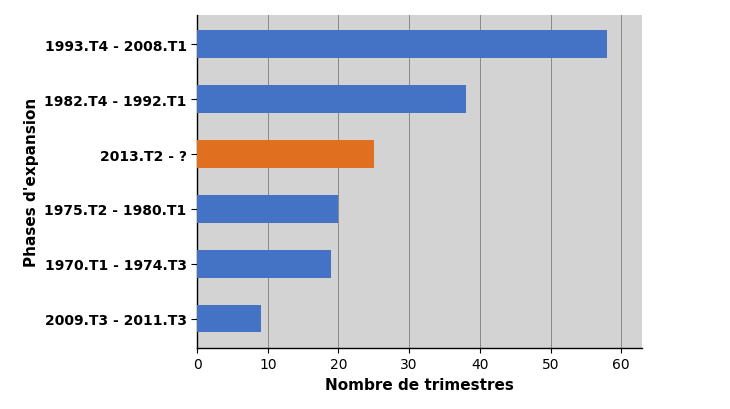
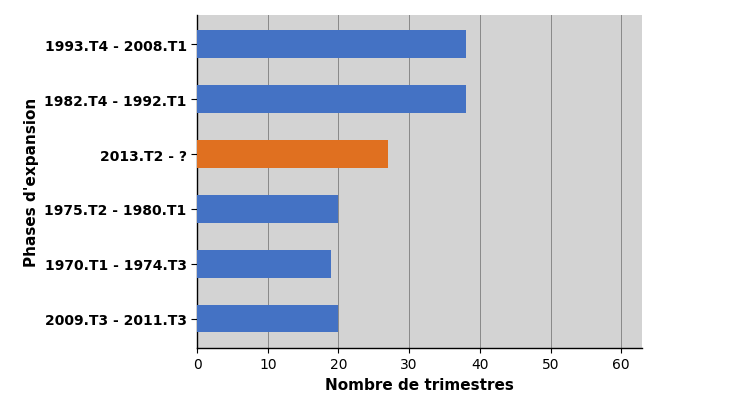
1993.T4 - 2008.T1: 58 -> 38
2013.T2 - ?: 25 -> 27
2009.T3 - 2011.T3: 9 -> 20
